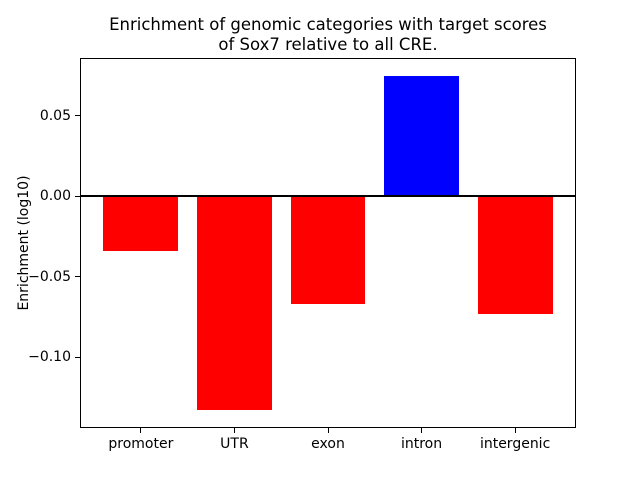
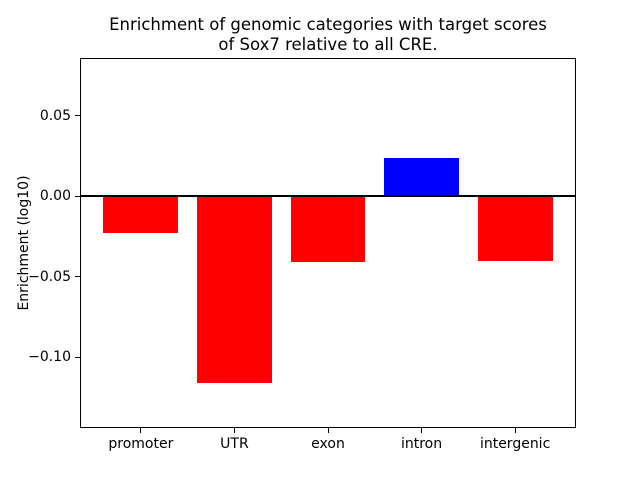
promoter: -0.034 -> -0.023
UTR: -0.133 -> -0.116
exon: -0.067 -> -0.041
intron: 0.075 -> 0.024
intergenic: -0.073 -> -0.040
